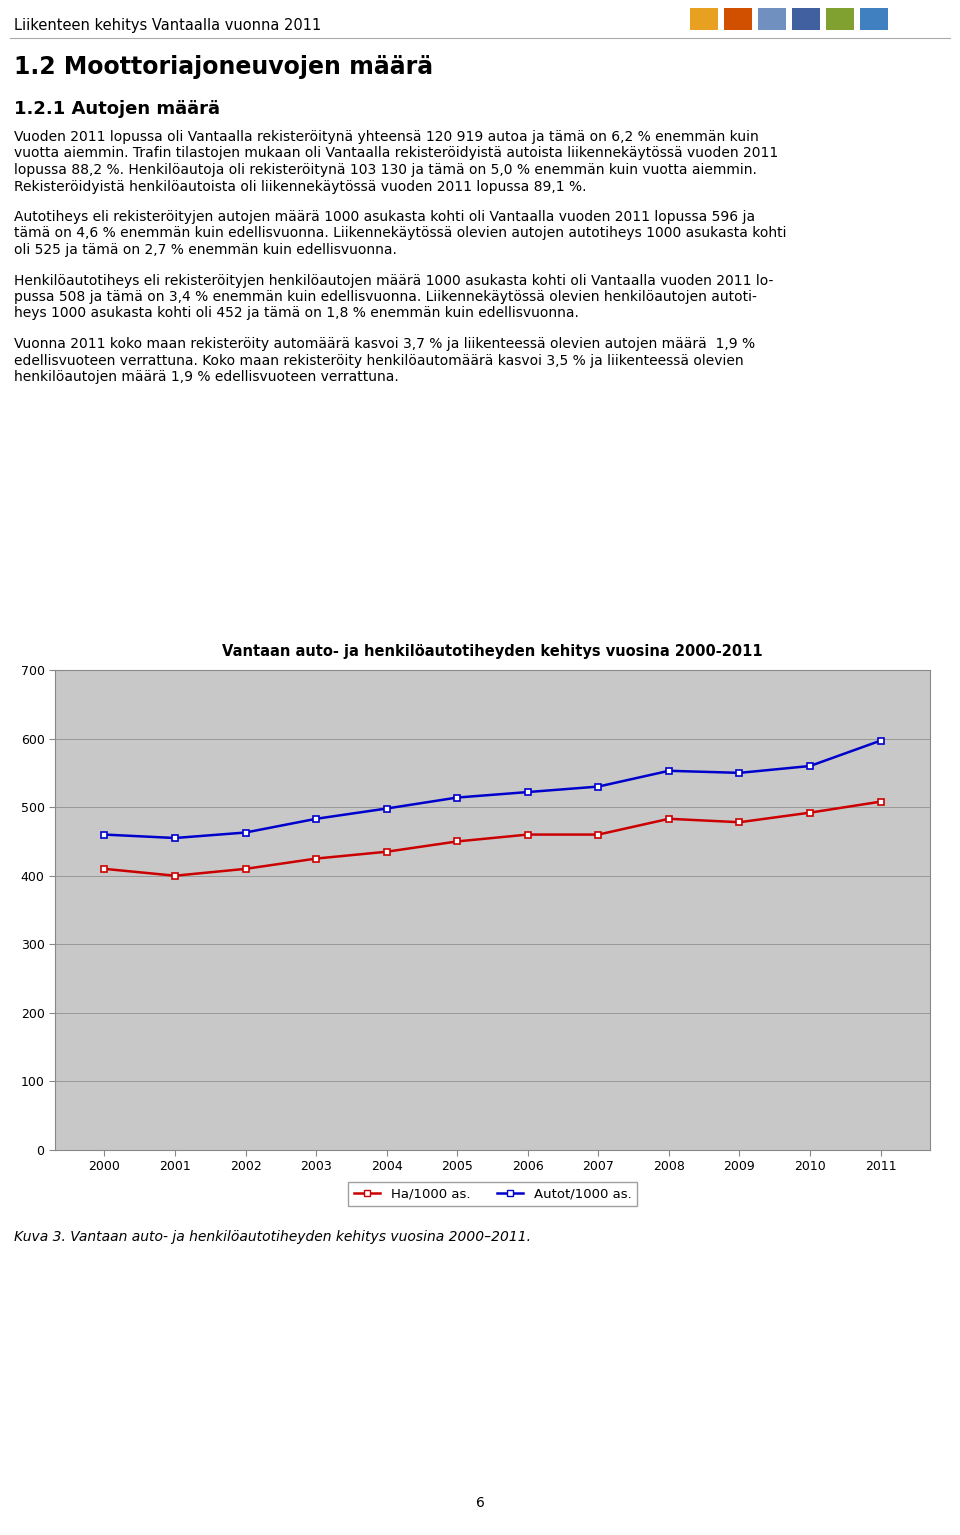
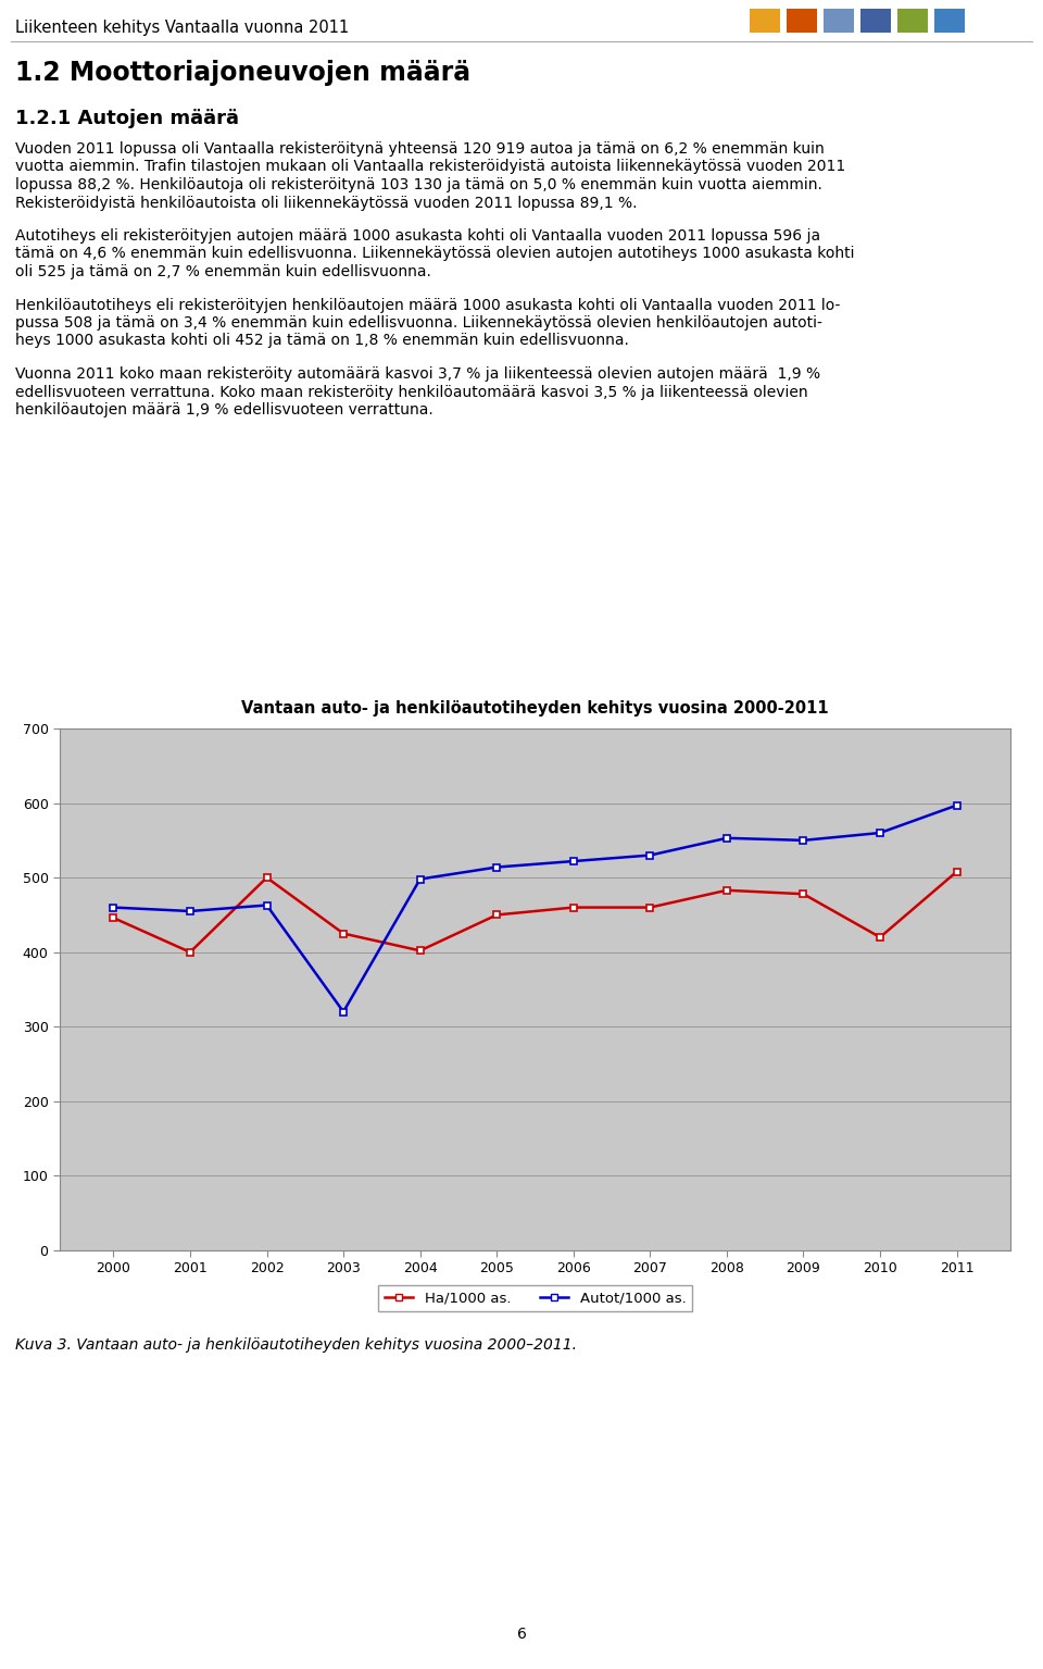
Ha/1000 as./2000: 410 -> 446
Ha/1000 as./2002: 410 -> 500
Autot/1000 as./2003: 483 -> 320
Ha/1000 as./2004: 435 -> 402
Ha/1000 as./2010: 492 -> 420
